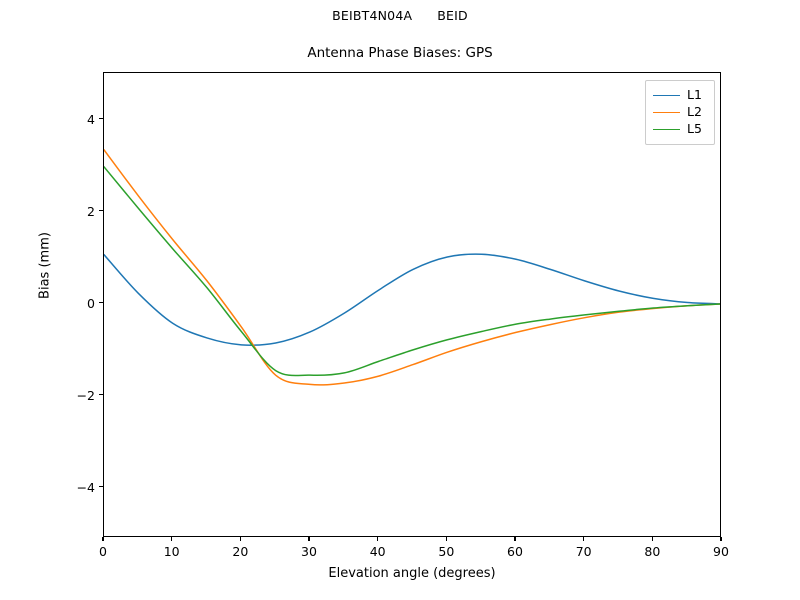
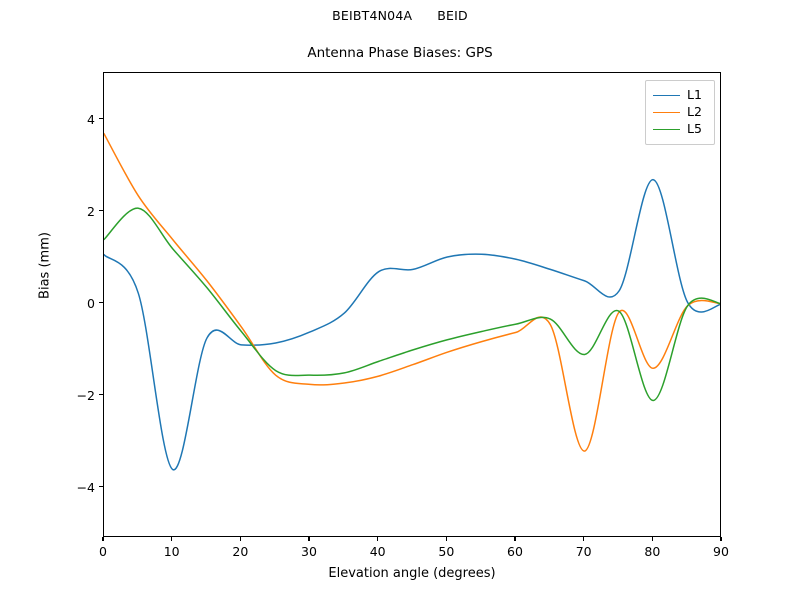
L2/0: 3.4 -> 3.7
L5/0: 3.0 -> 1.4
L1/10: -0.4 -> -3.6
L1/40: 0.3 -> 0.7
L2/70: -0.3 -> -3.2
L5/70: -0.2 -> -1.1
L1/80: 0.1 -> 2.7
L2/80: -0.1 -> -1.4
L5/80: -0.1 -> -2.1
